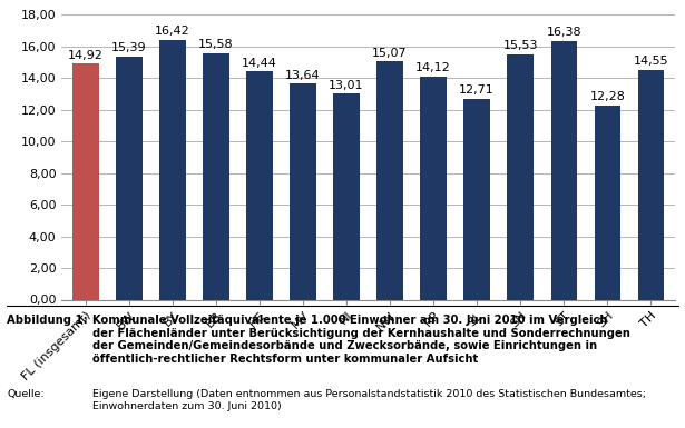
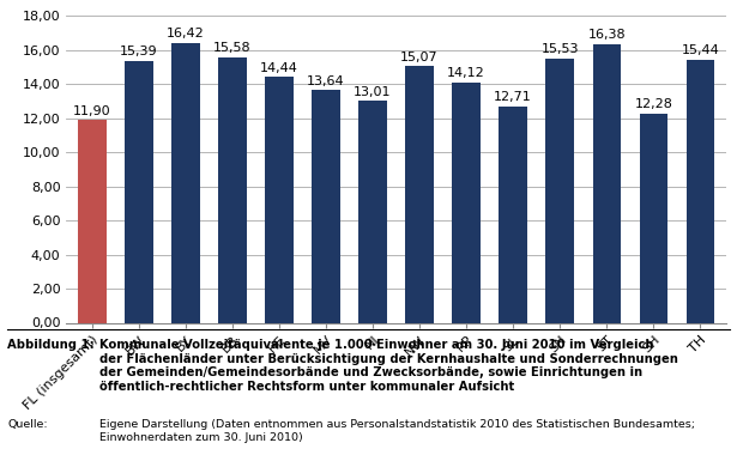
FL (insgesamt): 14,92 -> 11,90
TH: 14,55 -> 15,44
